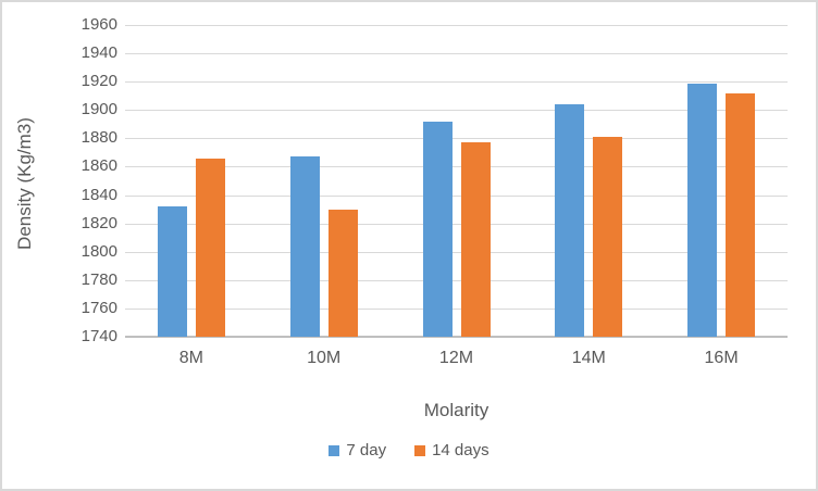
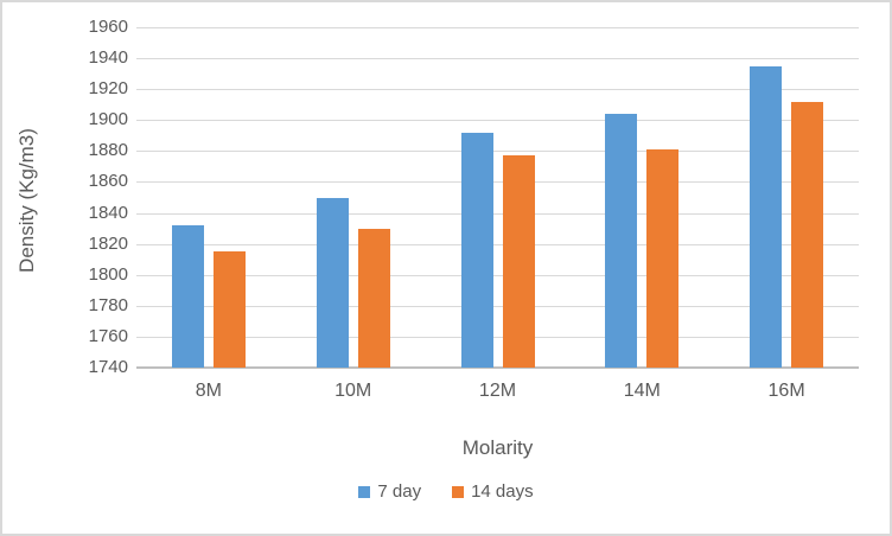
14 days/8M: 1866 -> 1815
7 day/10M: 1867 -> 1850
7 day/16M: 1919 -> 1935
